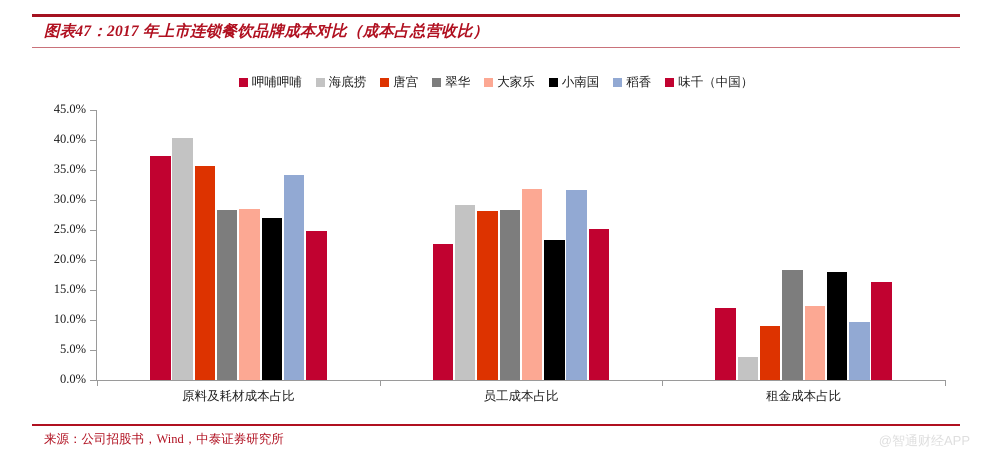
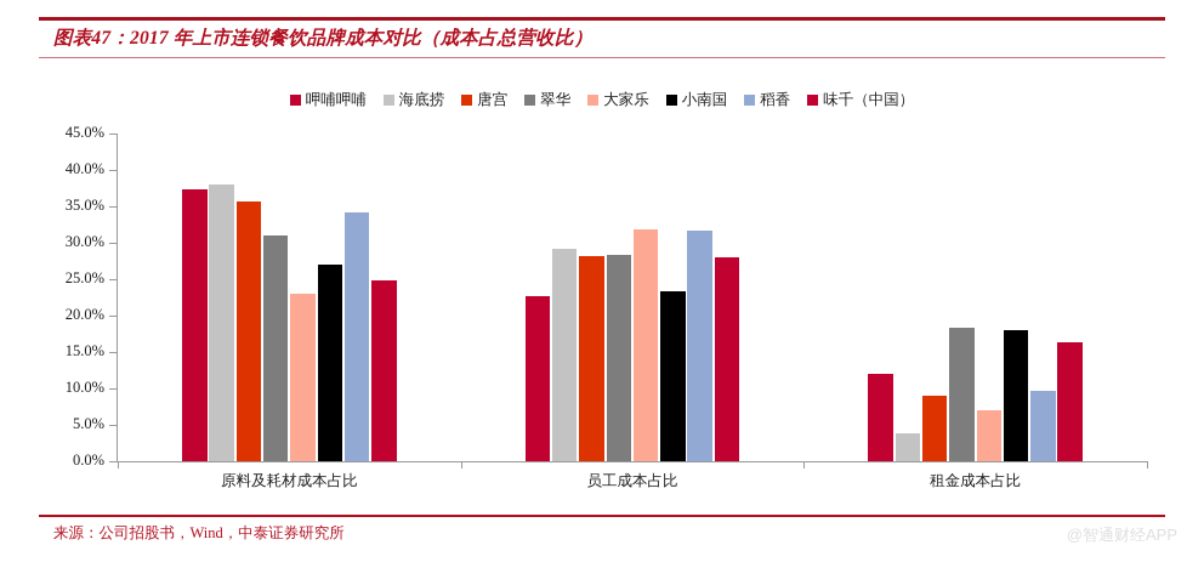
海底捞/原料及耗材成本占比: 40% -> 38%
翠华/原料及耗材成本占比: 28% -> 31%
大家乐/原料及耗材成本占比: 28% -> 23%
味千（中国）/员工成本占比: 25% -> 28%
大家乐/租金成本占比: 12% -> 7%
